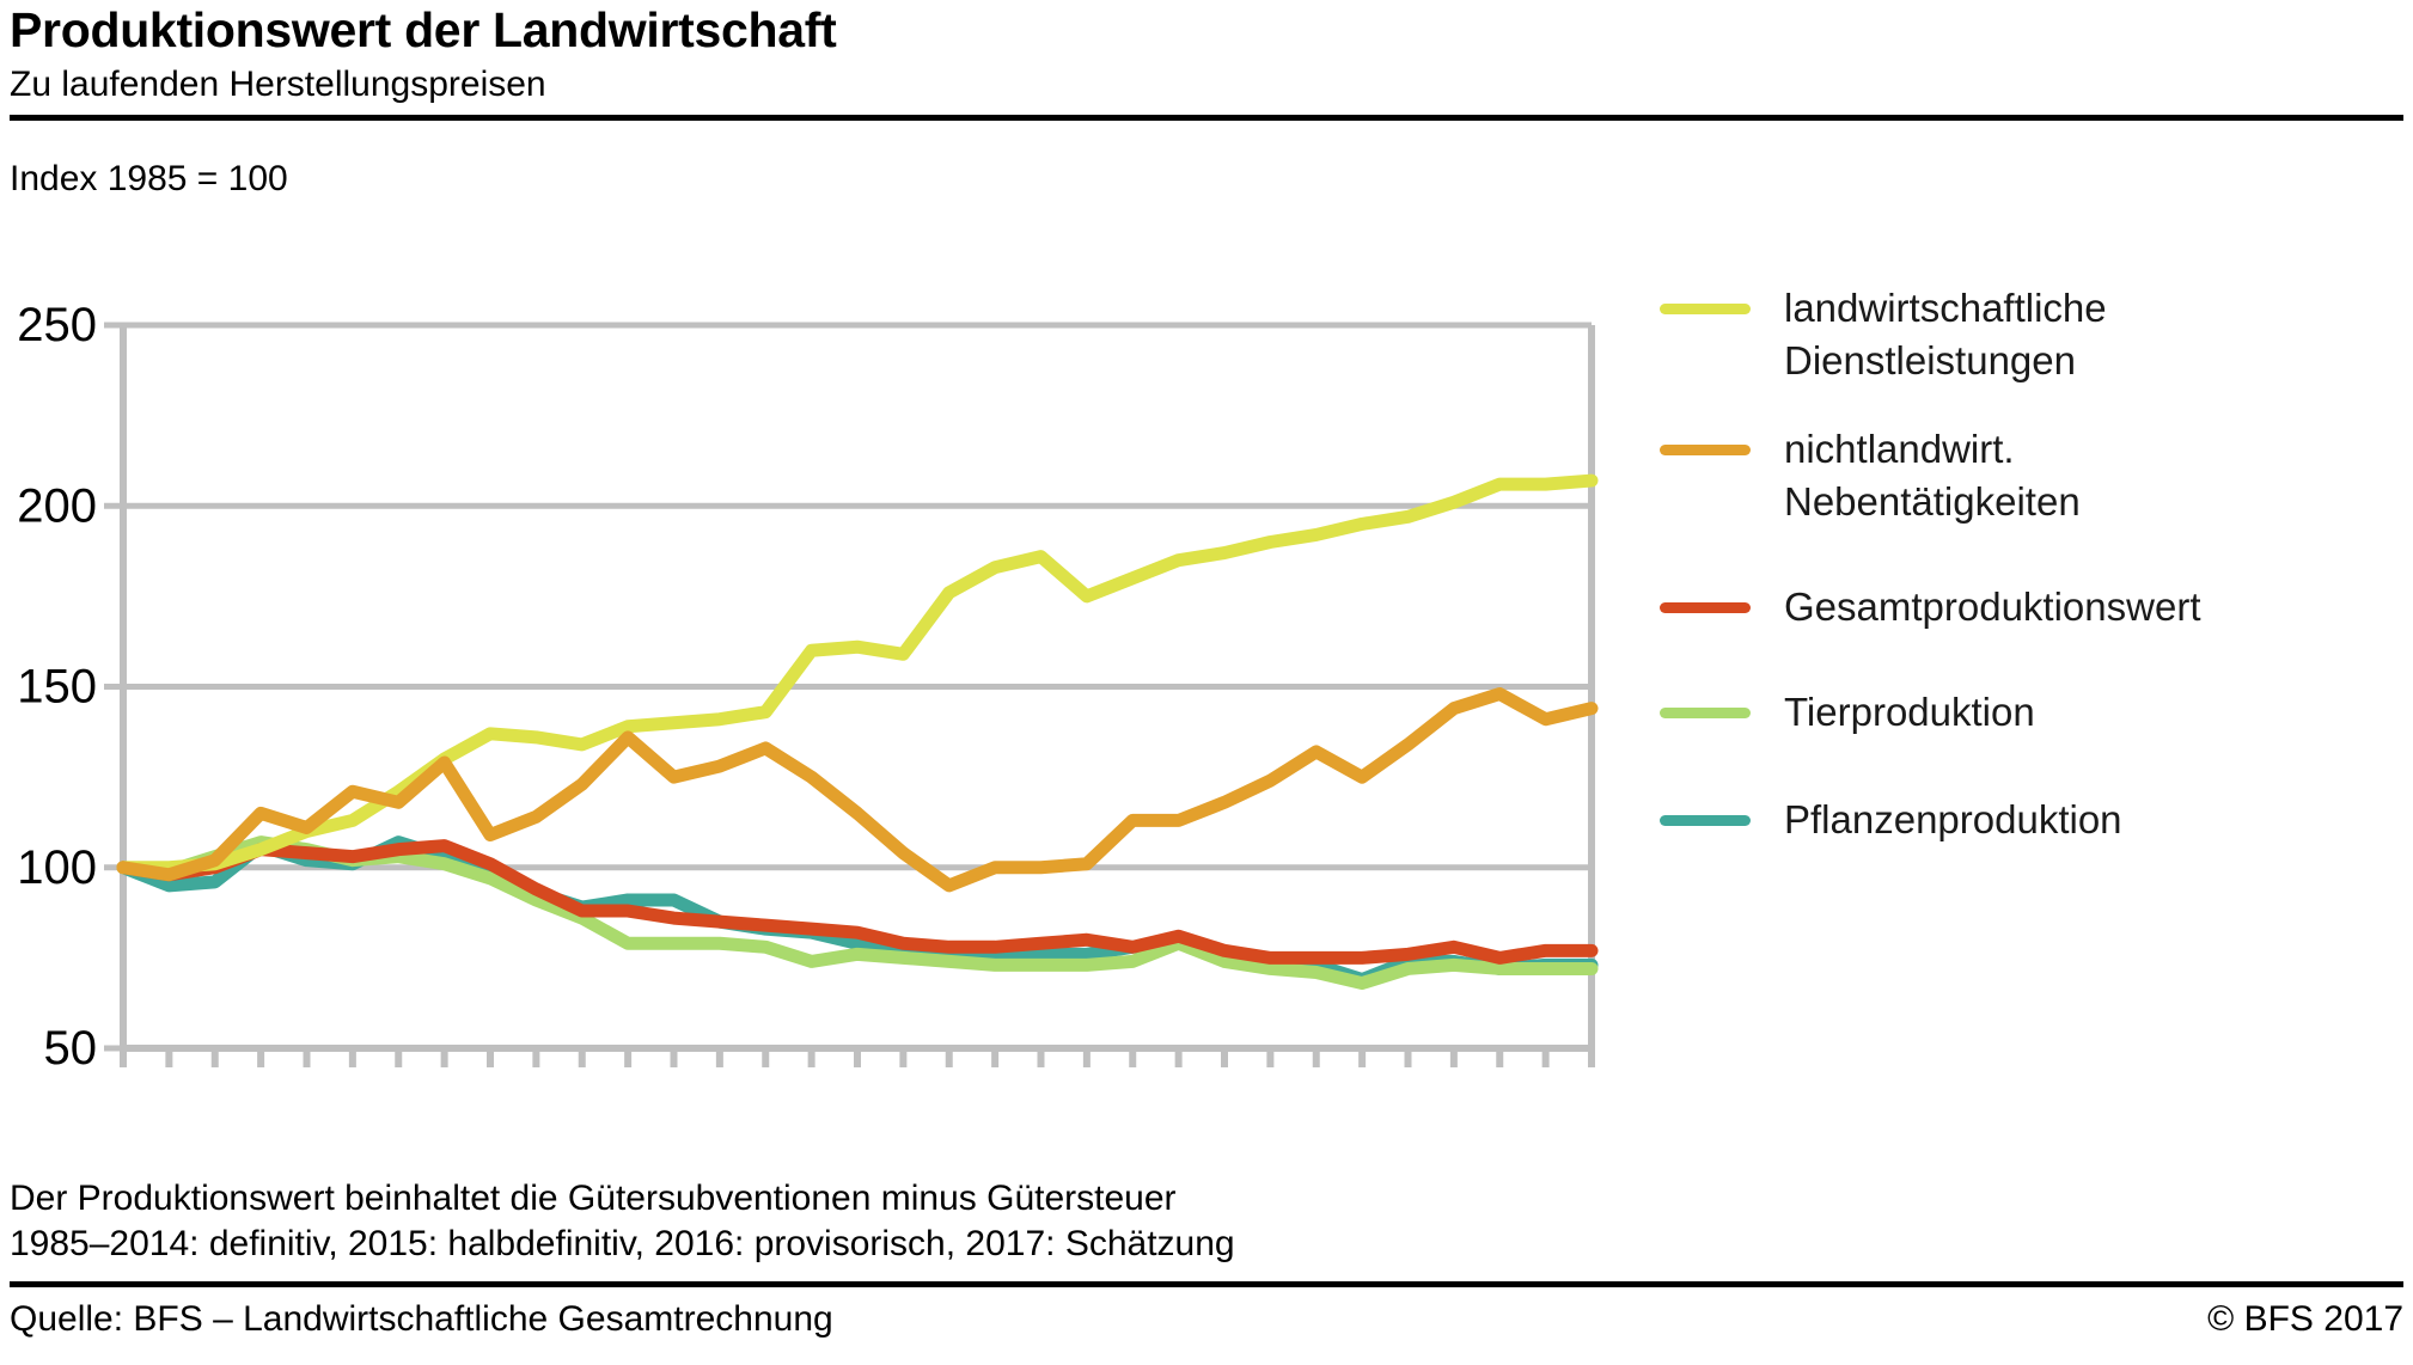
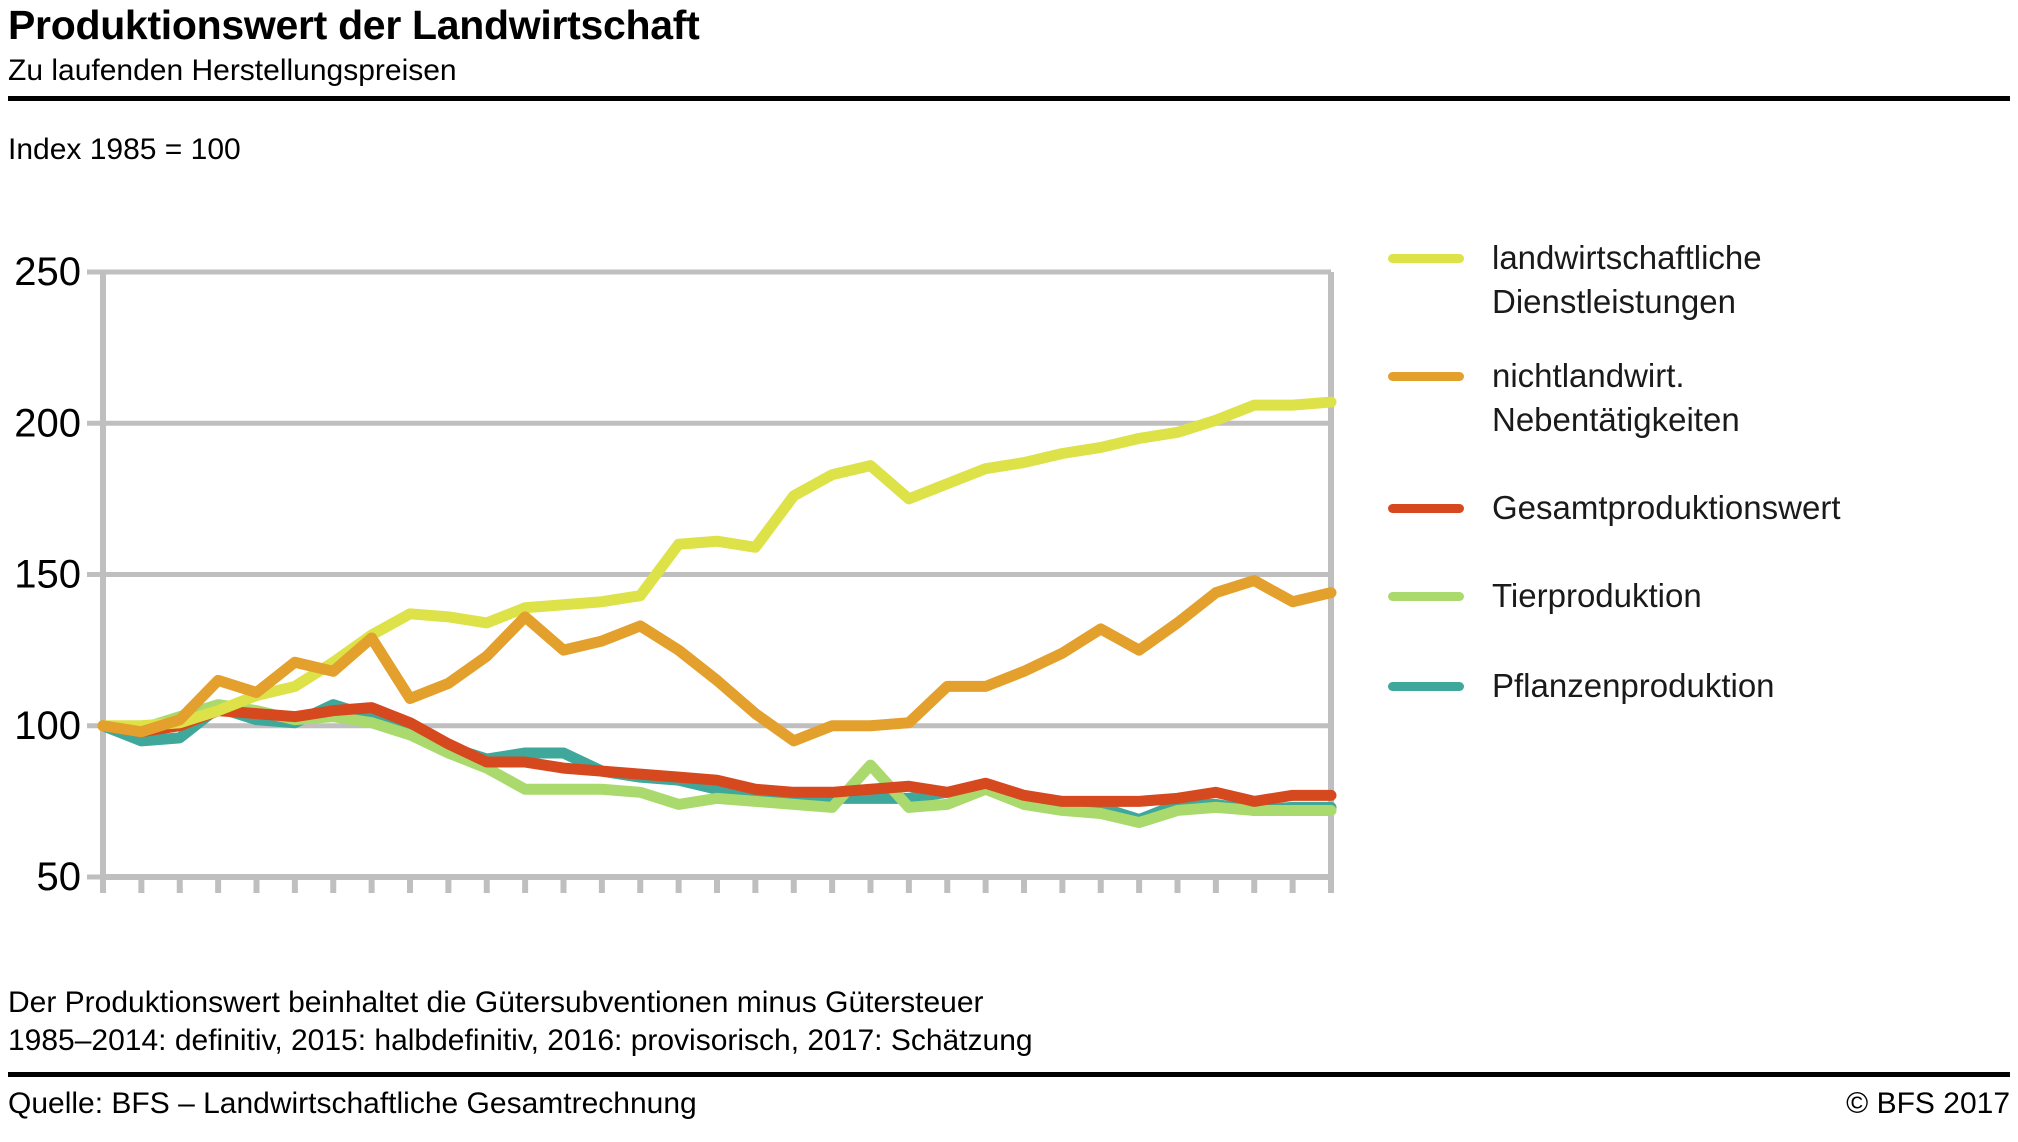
Tierproduktion/2005: 73 -> 87
